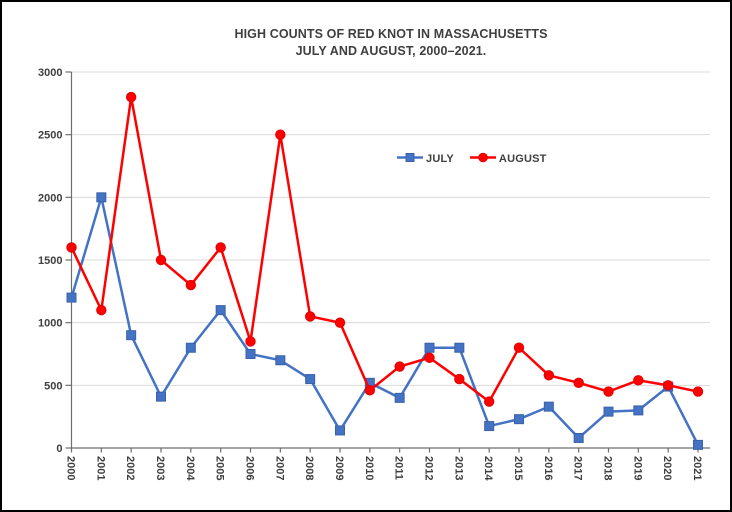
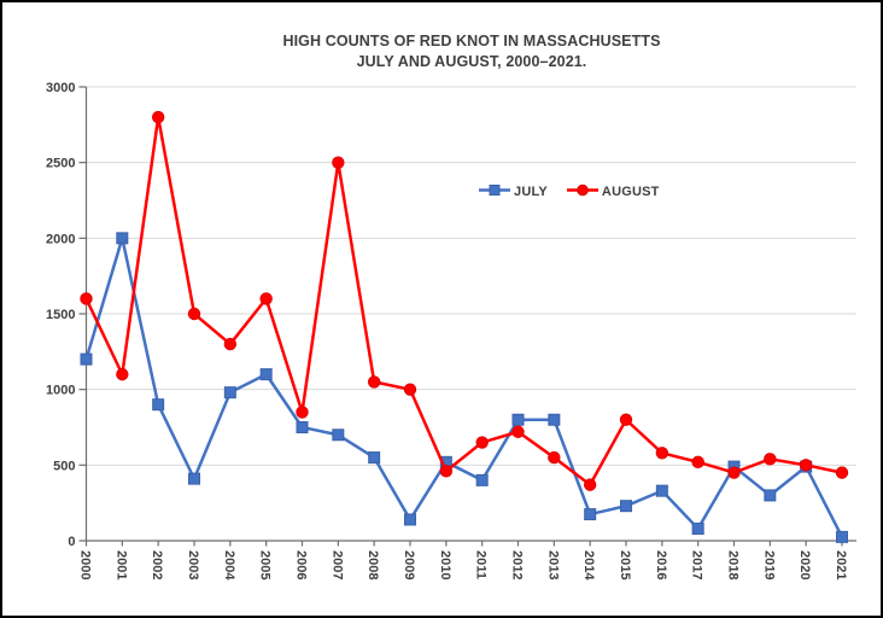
JULY/2004: 800 -> 980
JULY/2018: 290 -> 490
